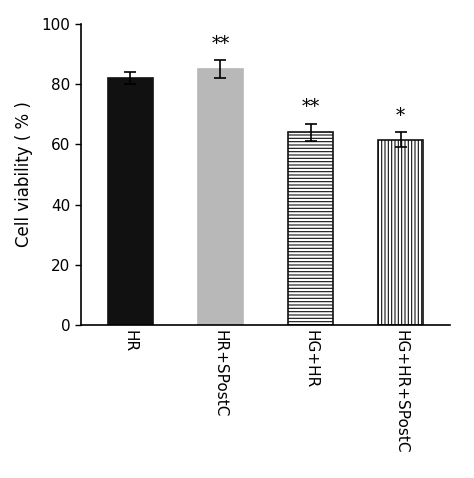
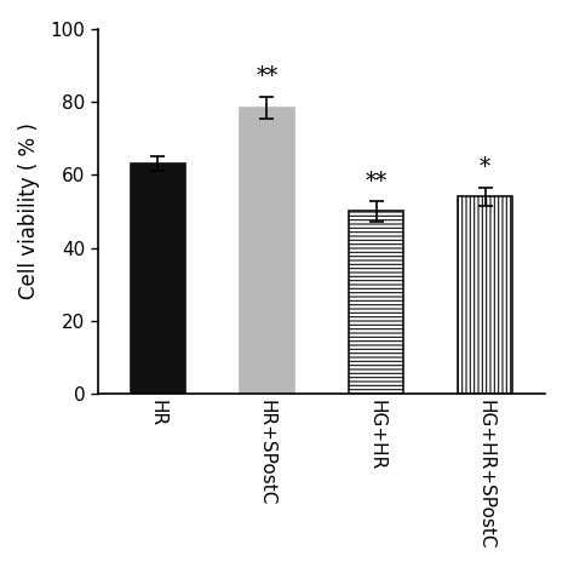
HR: 82.0 -> 63.0
HR+SPostC: 85.0 -> 78.5
HG+HR: 64.0 -> 50.0
HG+HR+SPostC: 61.5 -> 54.0
